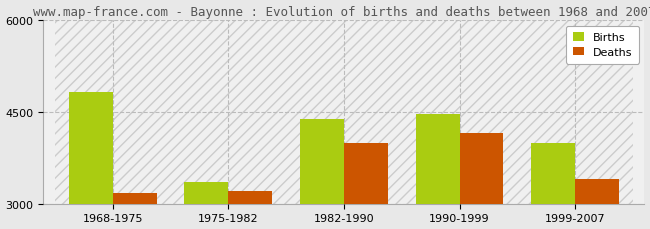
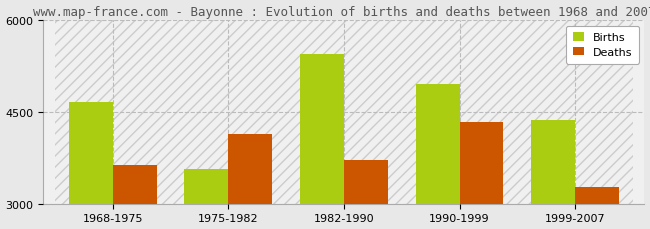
Births/1968-1975: 4820 -> 4660
Deaths/1968-1975: 3180 -> 3640
Births/1975-1982: 3360 -> 3560
Deaths/1975-1982: 3210 -> 4140
Births/1982-1990: 4390 -> 5440
Deaths/1982-1990: 3990 -> 3720
Births/1990-1999: 4460 -> 4960
Deaths/1990-1999: 4160 -> 4340
Births/1999-2007: 4000 -> 4360
Deaths/1999-2007: 3400 -> 3280
